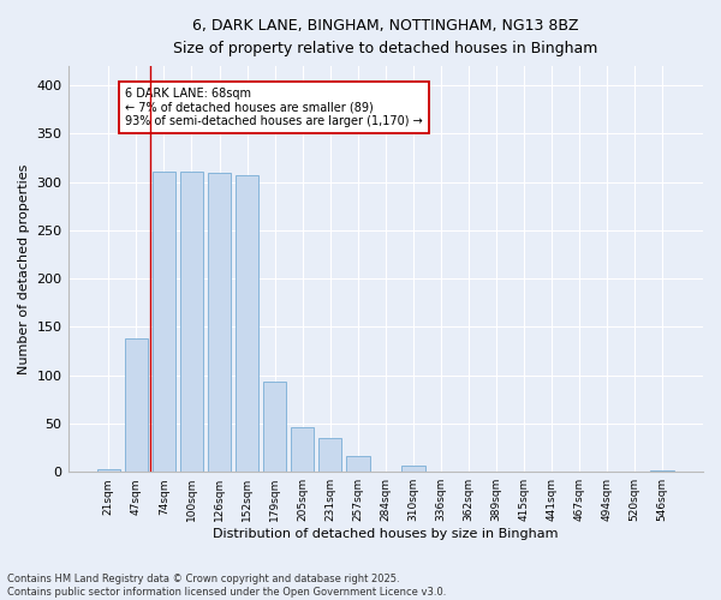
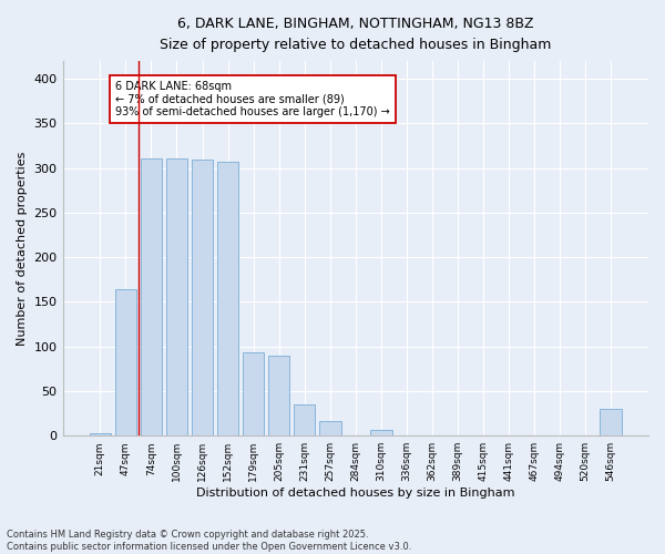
47sqm: 138 -> 164
205sqm: 46 -> 90
546sqm: 1 -> 30
